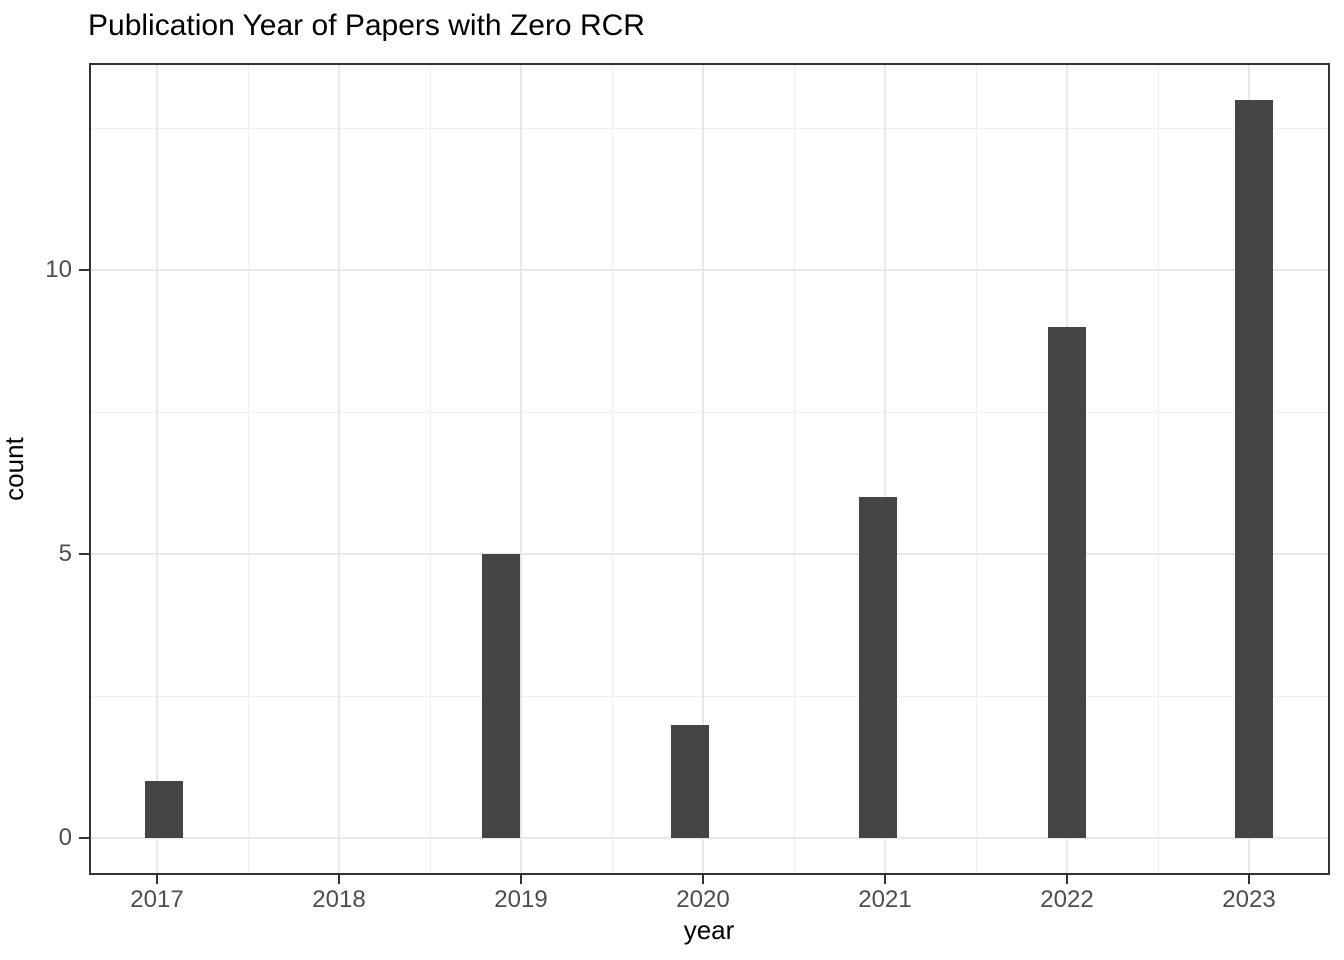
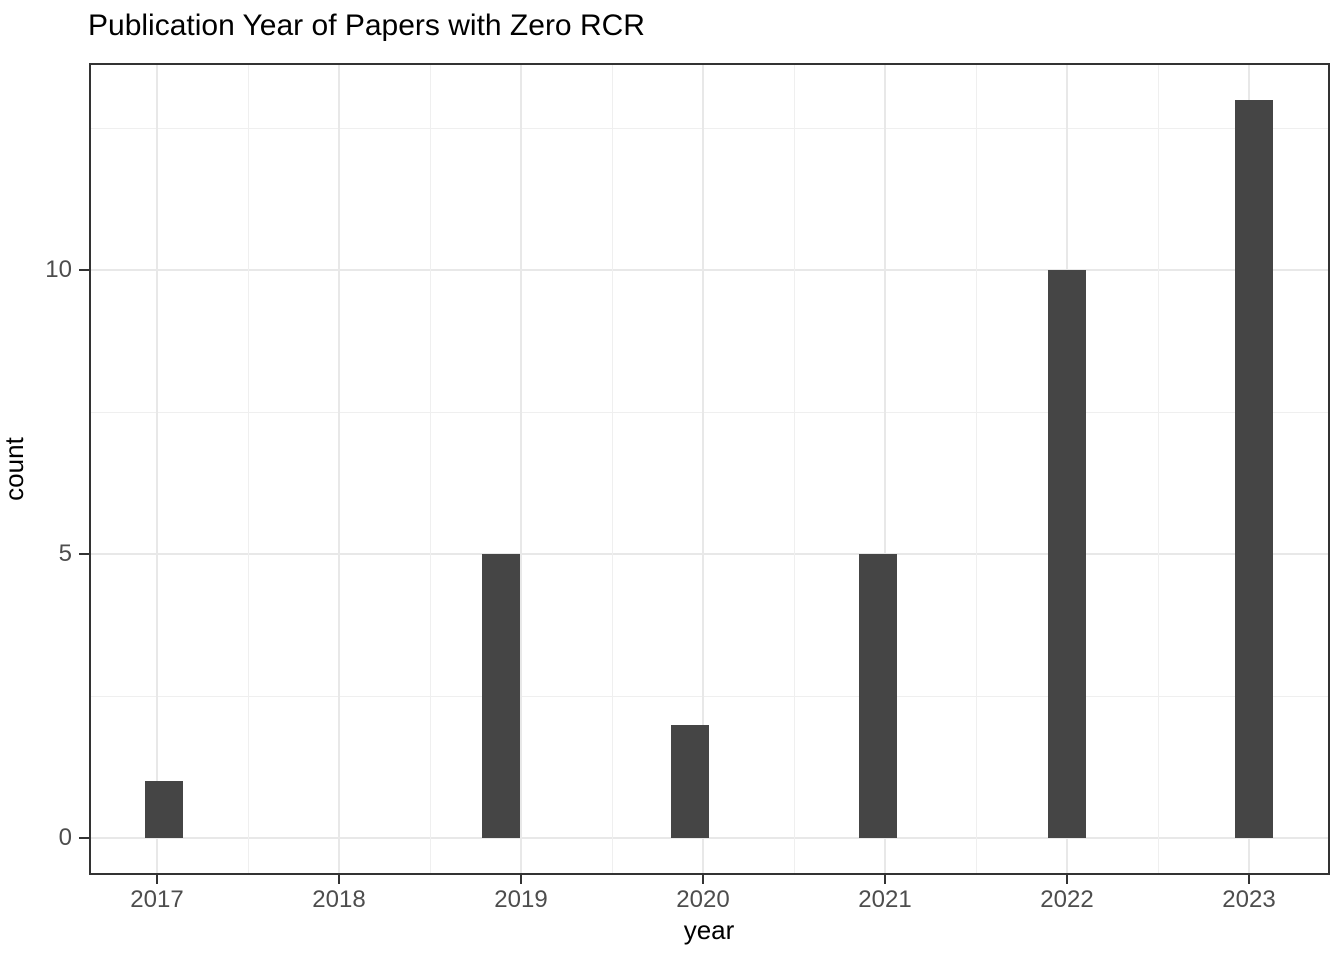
2021: 6 -> 5
2022: 9 -> 10
